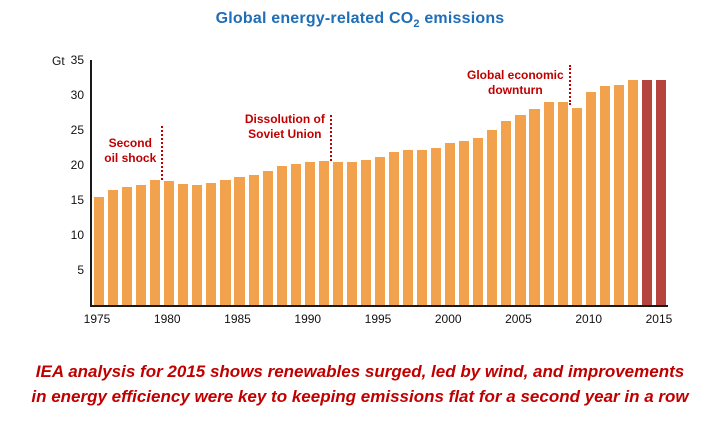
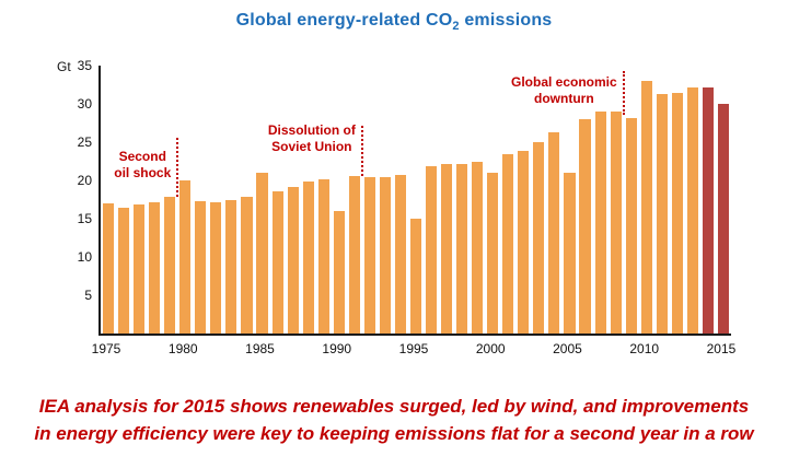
1975: 16 -> 17
1980: 18 -> 20
1985: 18 -> 21
1990: 20 -> 16
1995: 21 -> 15
2000: 23 -> 21
2005: 27 -> 21
2010: 30 -> 33
2015: 32 -> 30
